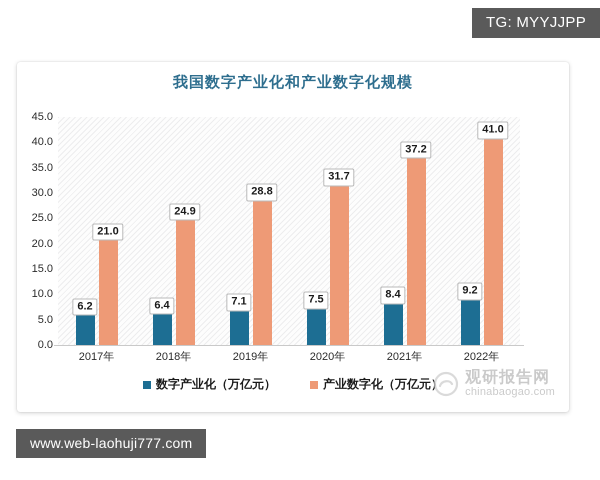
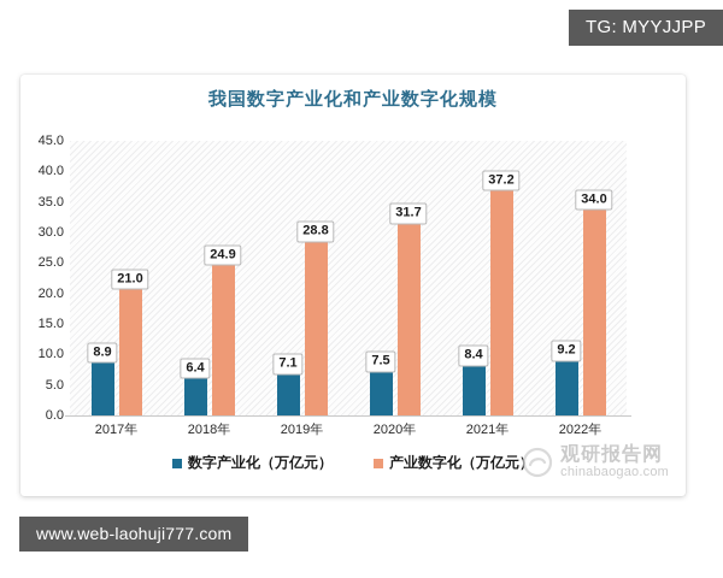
数字产业化（万亿元）/2017年: 6.2 -> 8.9
产业数字化（万亿元）/2022年: 41.0 -> 34.0
